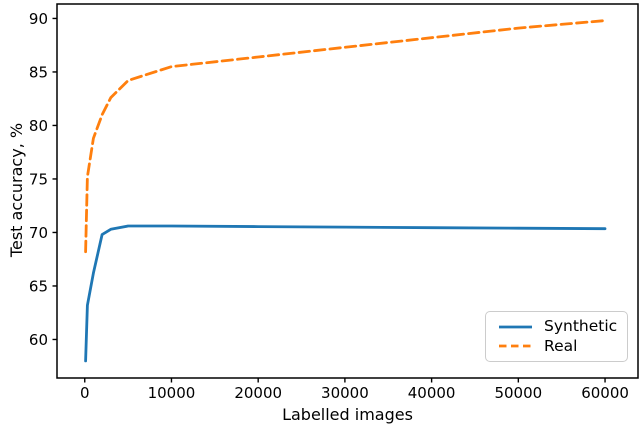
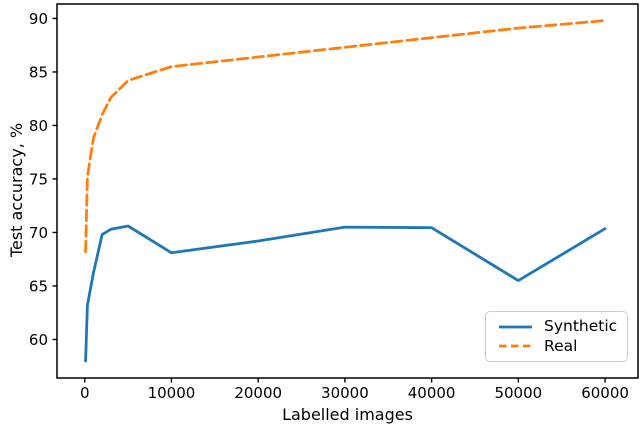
Synthetic/10000: 70.6 -> 68.1
Synthetic/20000: 70.5 -> 69.2
Synthetic/50000: 70.4 -> 65.5
